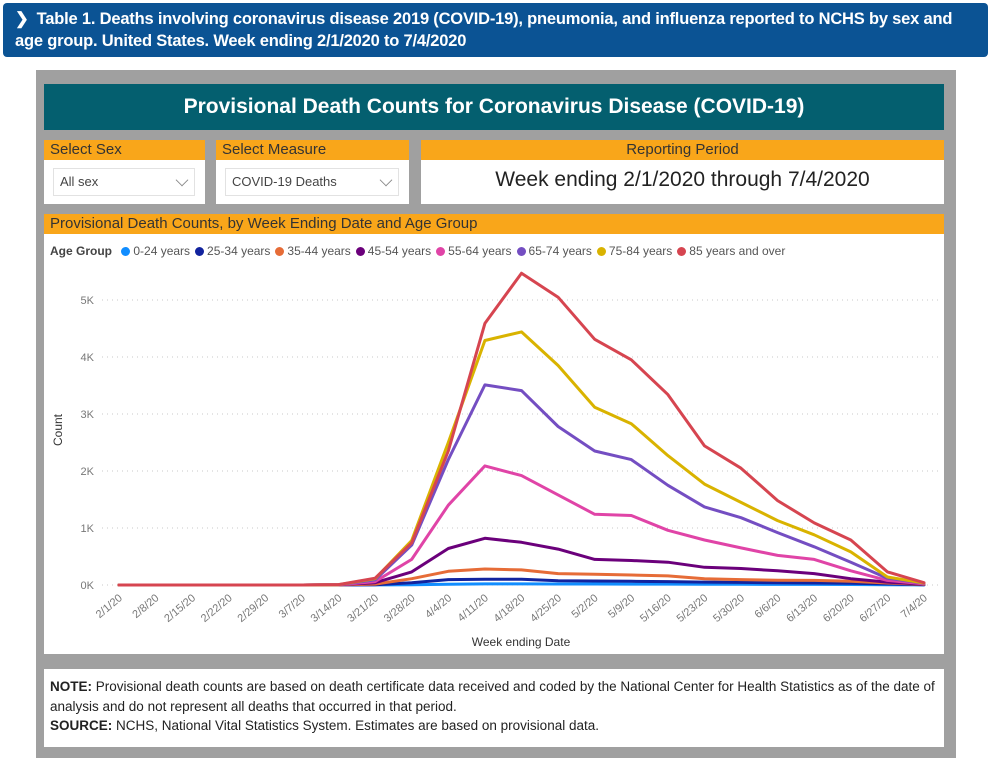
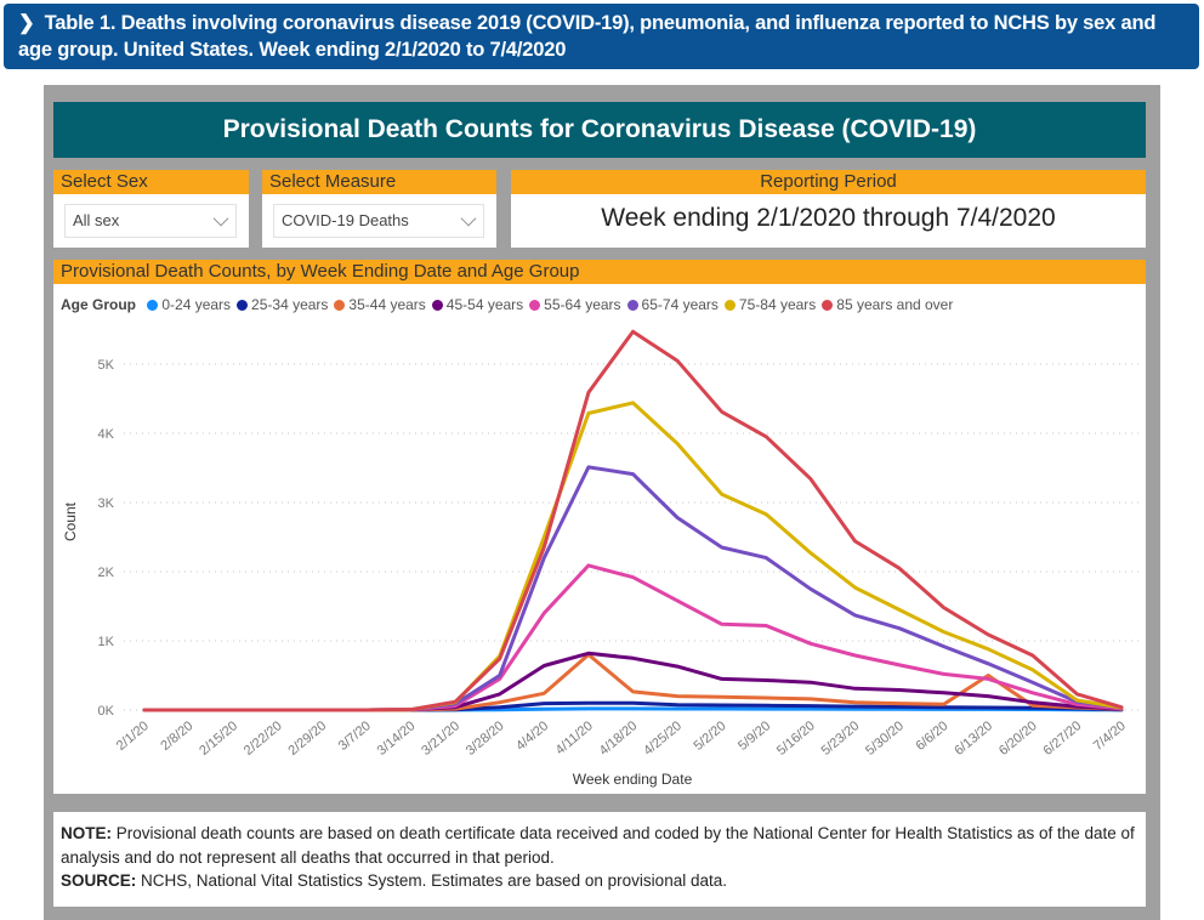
65-74 years/3/28/20: 0.7K -> 0.5K
35-44 years/4/11/20: 0.3K -> 0.8K
35-44 years/6/13/20: 0.1K -> 0.5K
